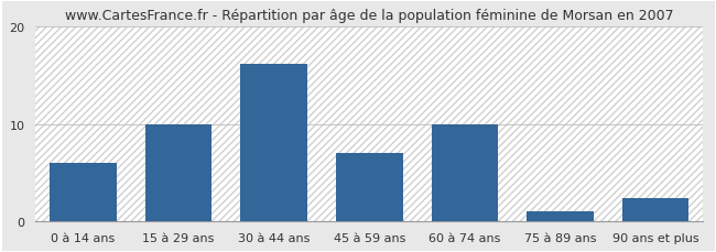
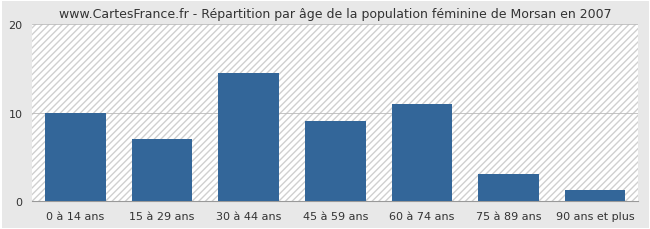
0 à 14 ans: 6.0 -> 10.0
15 à 29 ans: 10.0 -> 7.0
30 à 44 ans: 16.2 -> 14.5
45 à 59 ans: 7.0 -> 9.0
60 à 74 ans: 10.0 -> 11.0
75 à 89 ans: 1.0 -> 3.0
90 ans et plus: 2.4 -> 1.2
